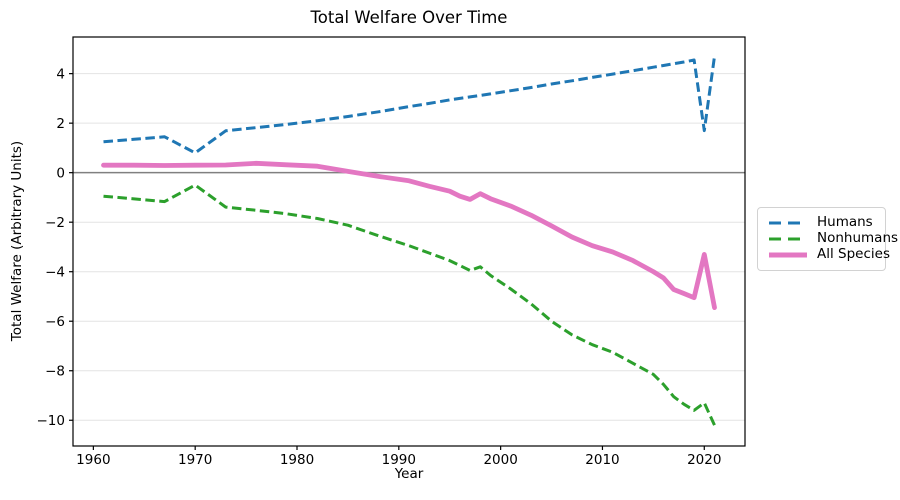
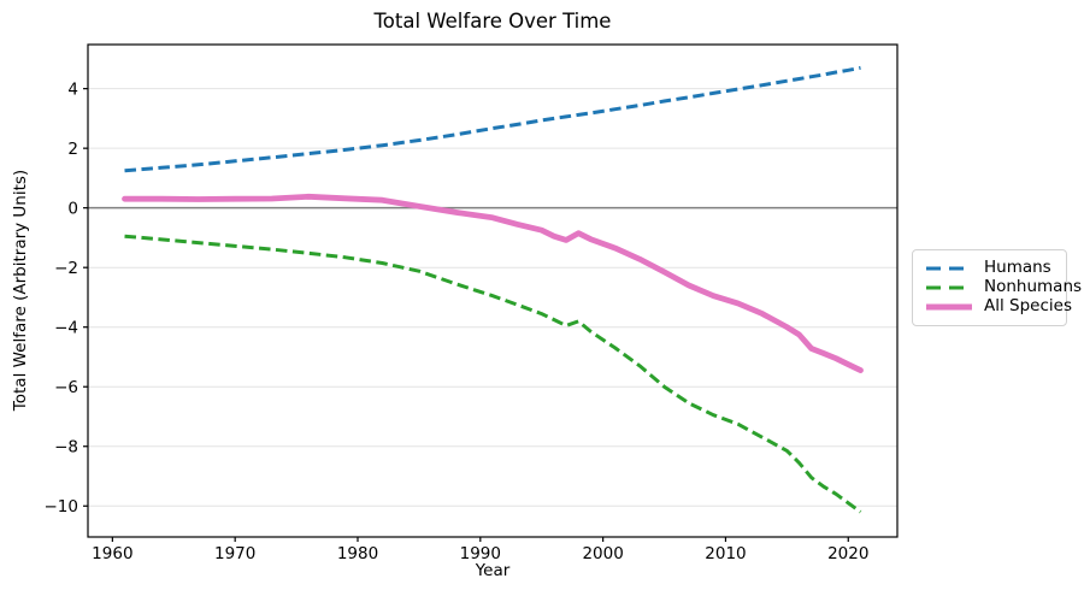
Humans/1970: 0.8 -> 1.6
Nonhumans/1970: -0.5 -> -1.3
Humans/2020: 1.7 -> 4.6
Nonhumans/2020: -9.3 -> -9.9
All Species/2020: -3.3 -> -5.2
